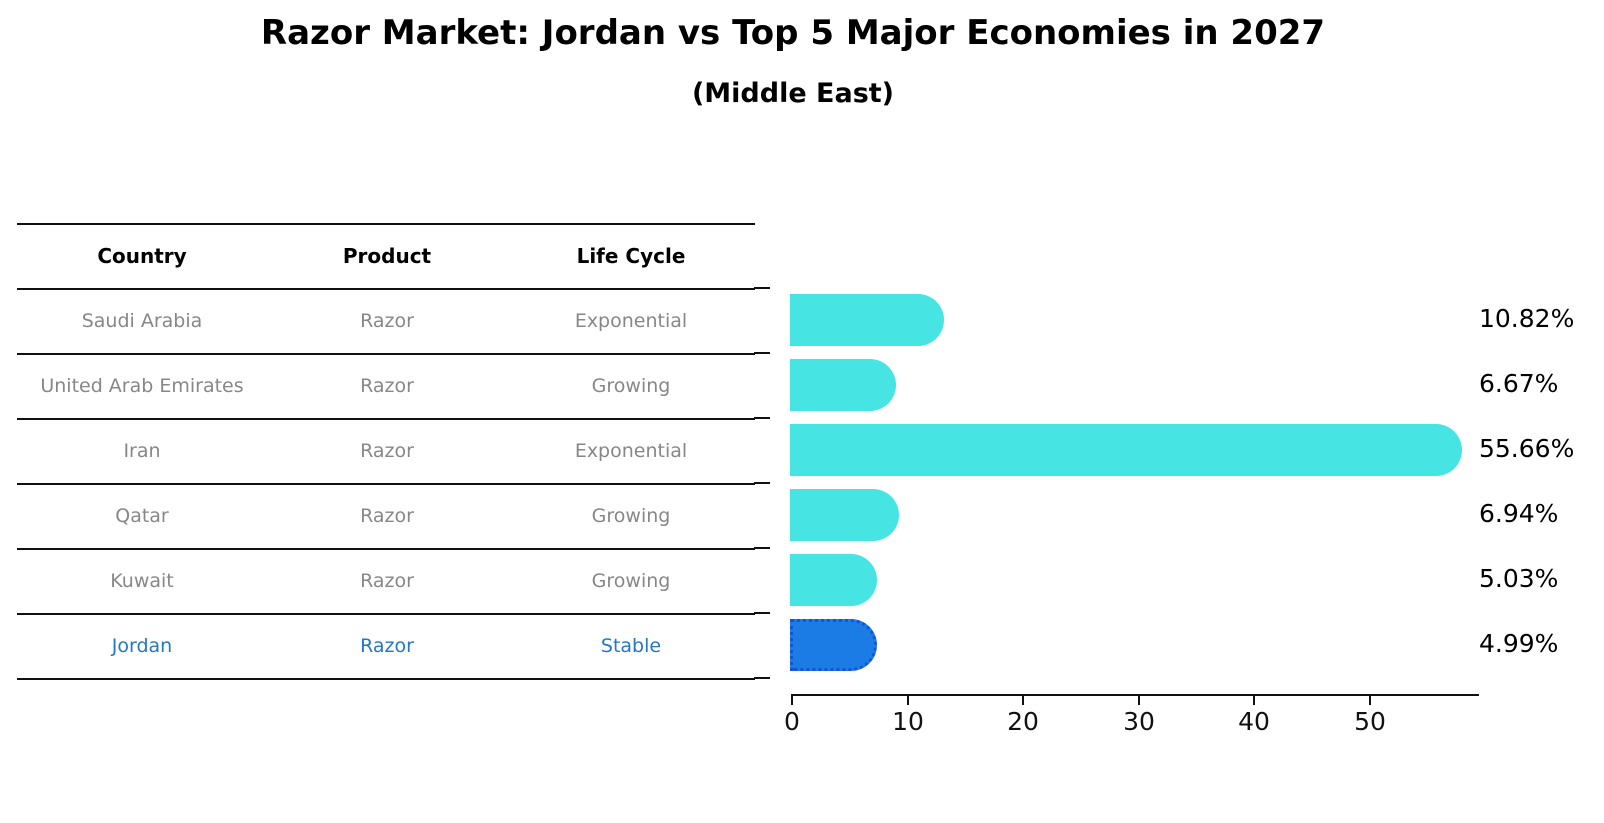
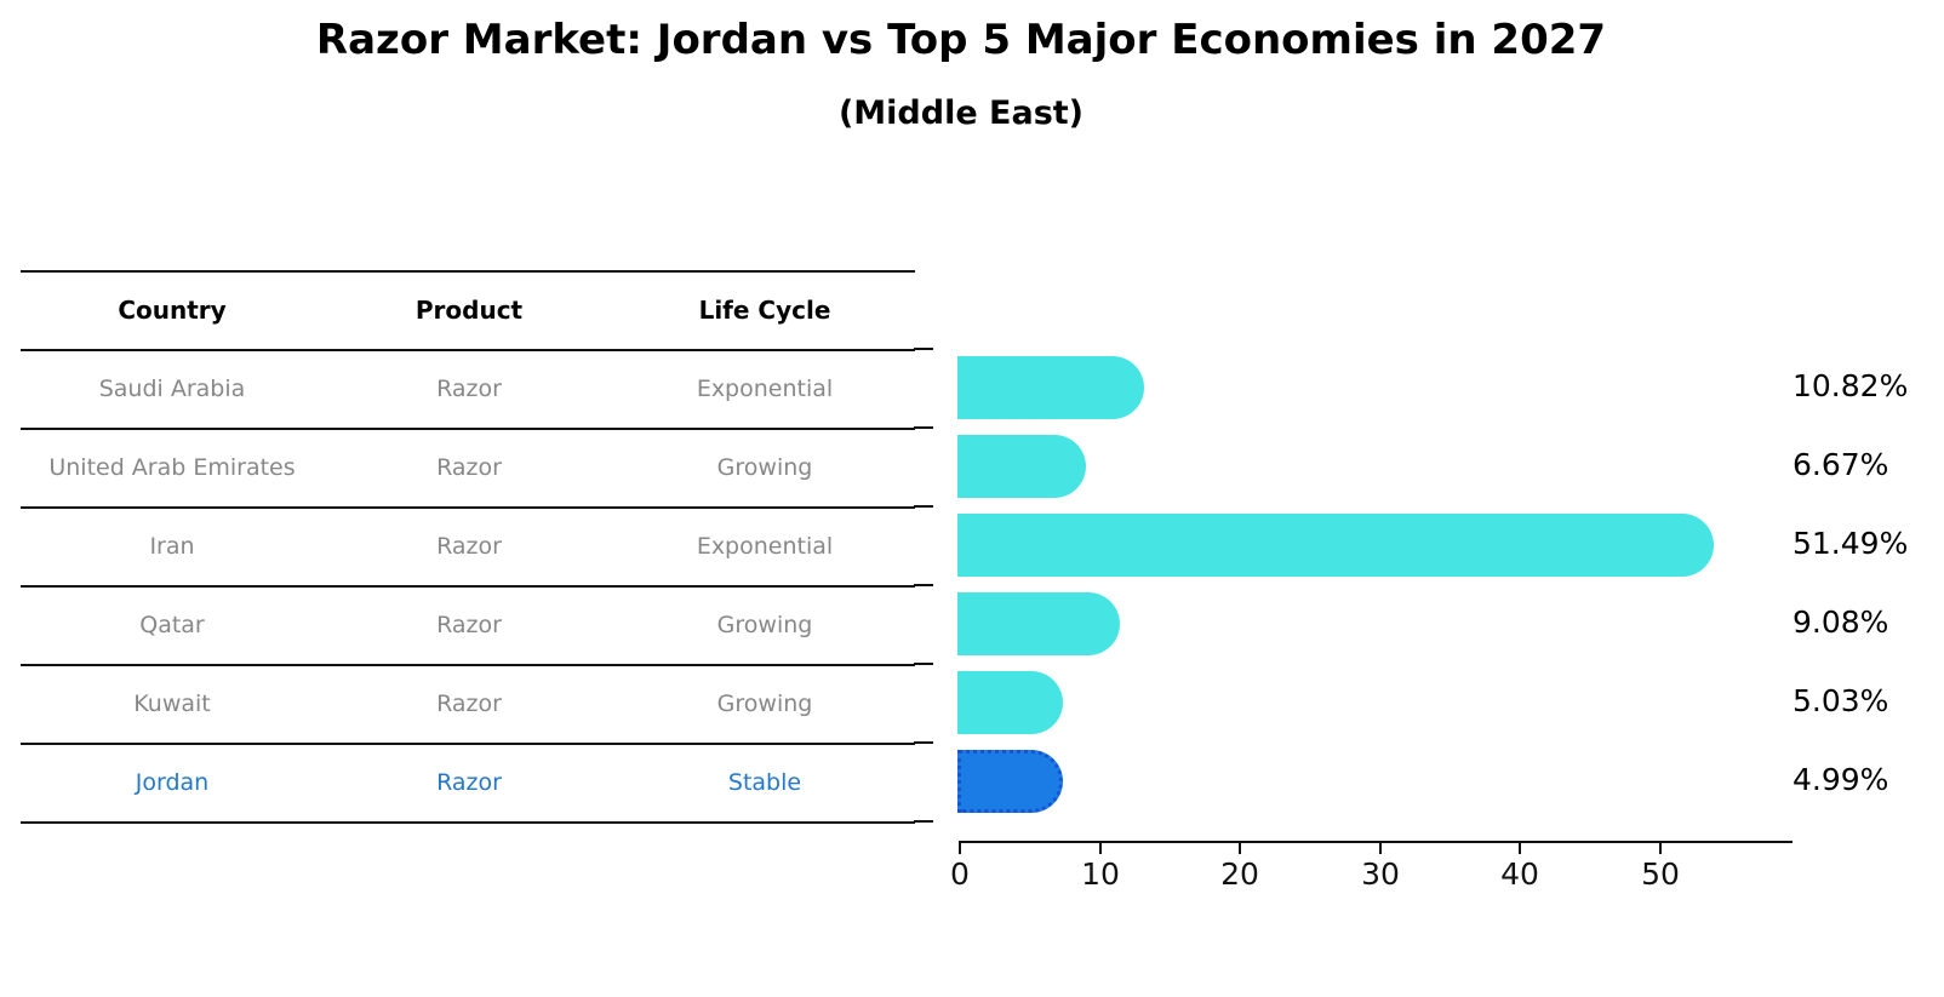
Iran: 55.66% -> 51.49%
Qatar: 6.94% -> 9.08%
